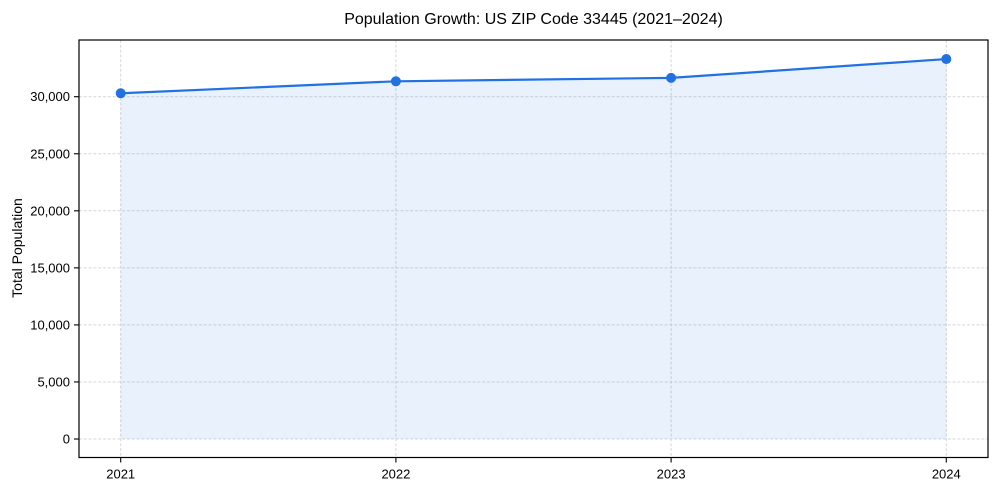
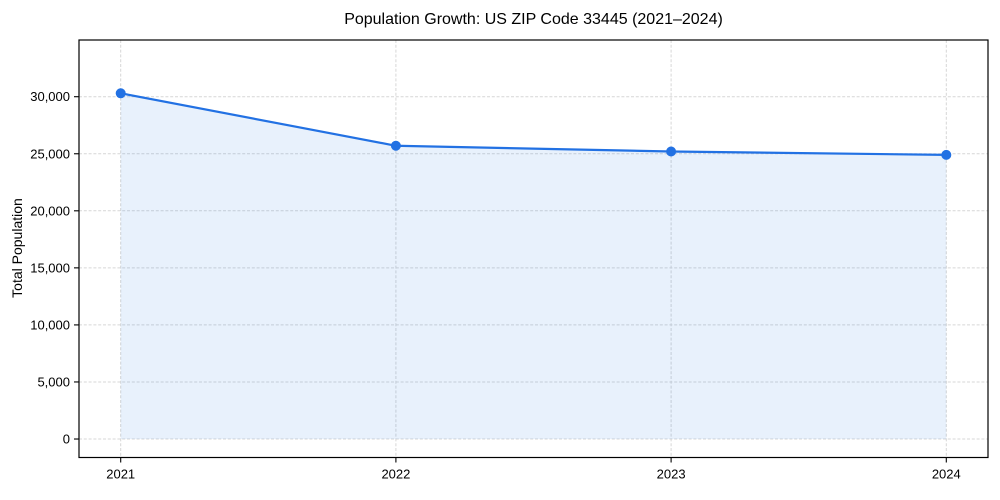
2022: 31400 -> 25700
2023: 31600 -> 25200
2024: 33300 -> 24900
